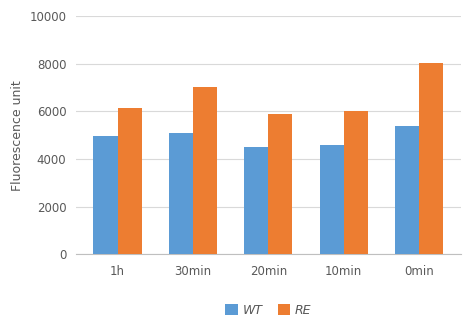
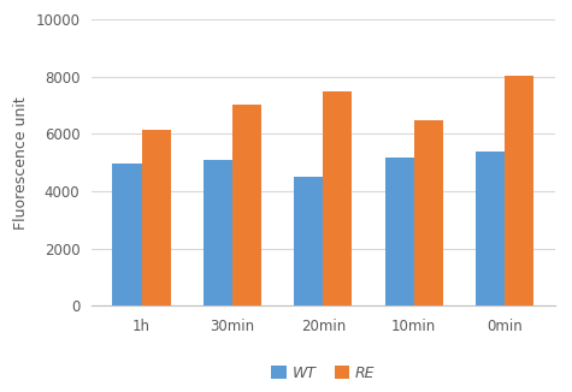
RE/20min: 5900 -> 7500
WT/10min: 4600 -> 5200
RE/10min: 6000 -> 6500
